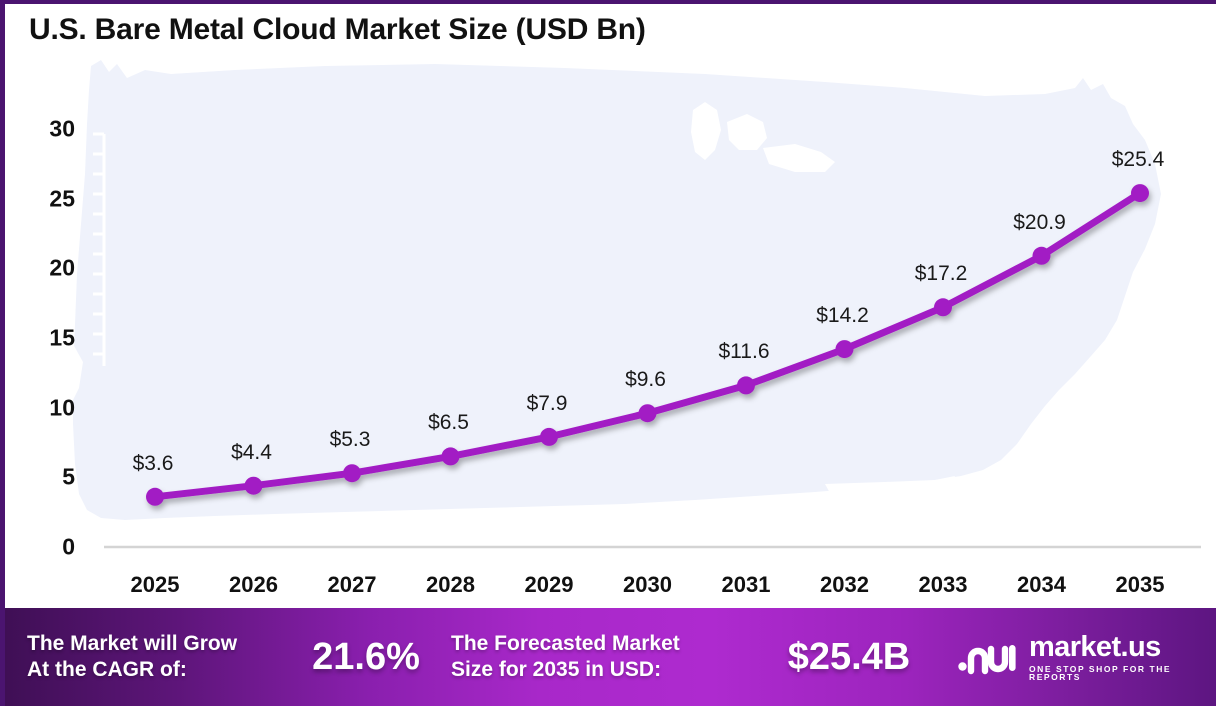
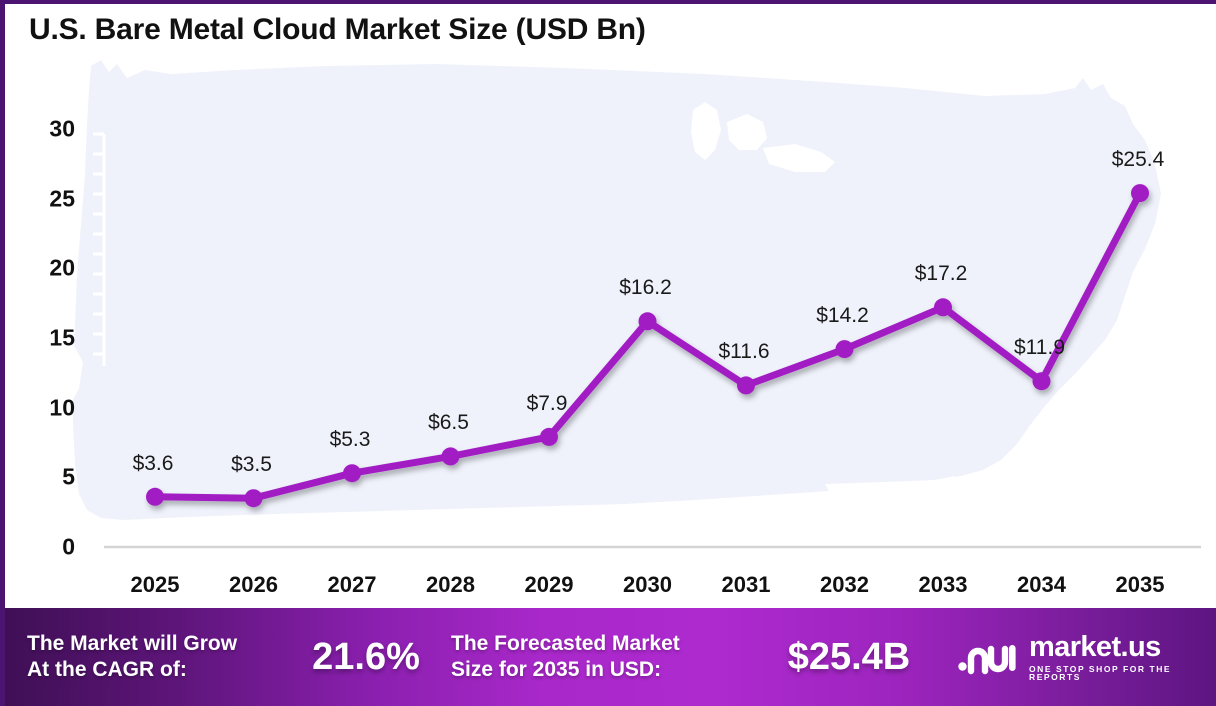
2026: $4.4 -> $3.5
2030: $9.6 -> $16.2
2034: $20.9 -> $11.9
